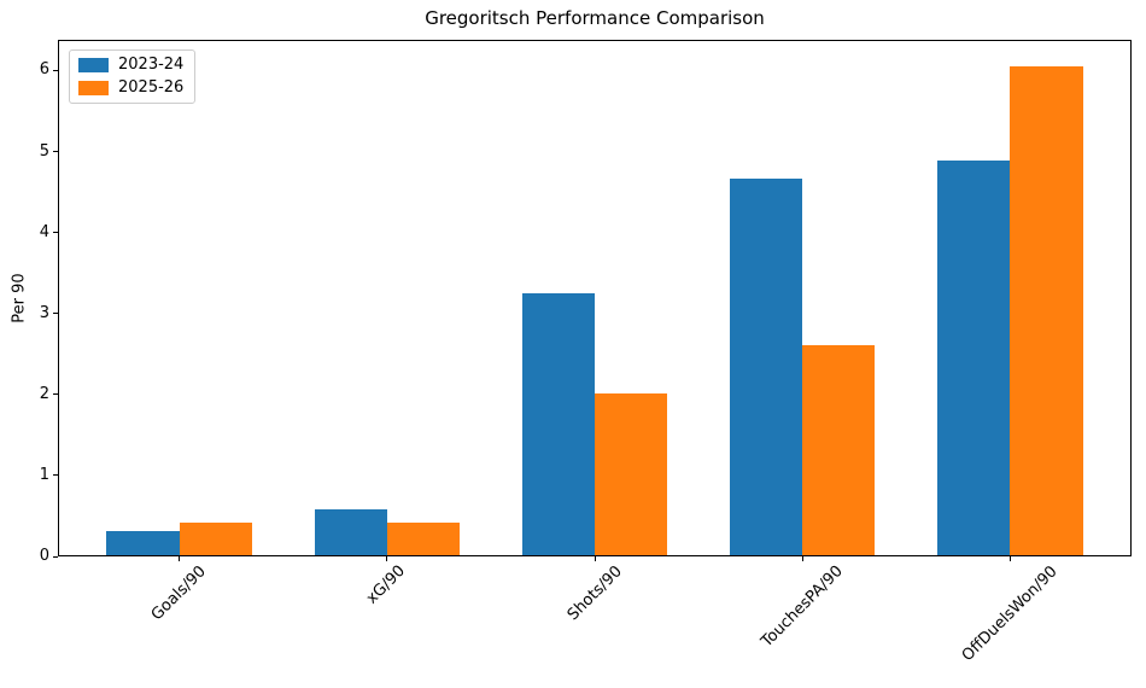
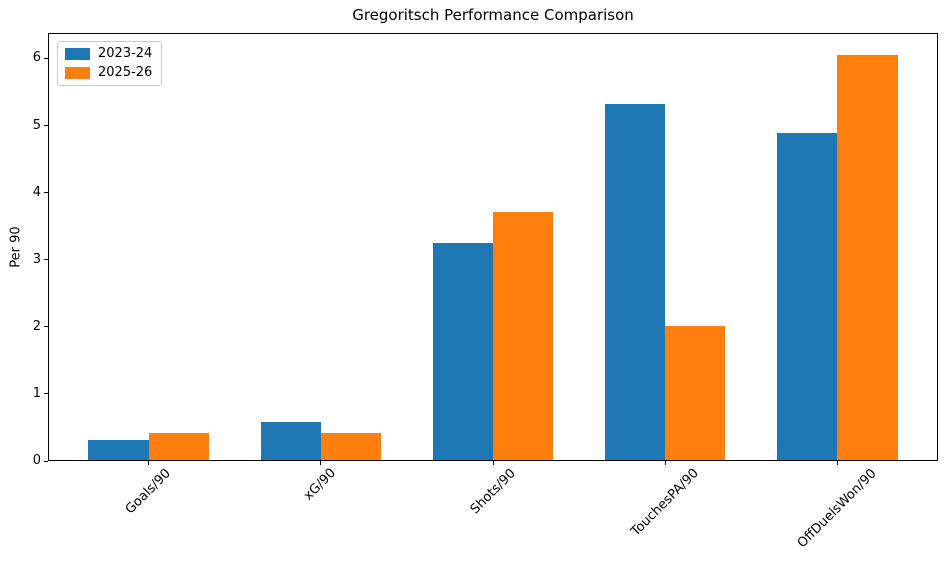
2025-26/Shots/90: 2.0 -> 3.7
2023-24/TouchesPA/90: 4.7 -> 5.3
2025-26/TouchesPA/90: 2.6 -> 2.0
